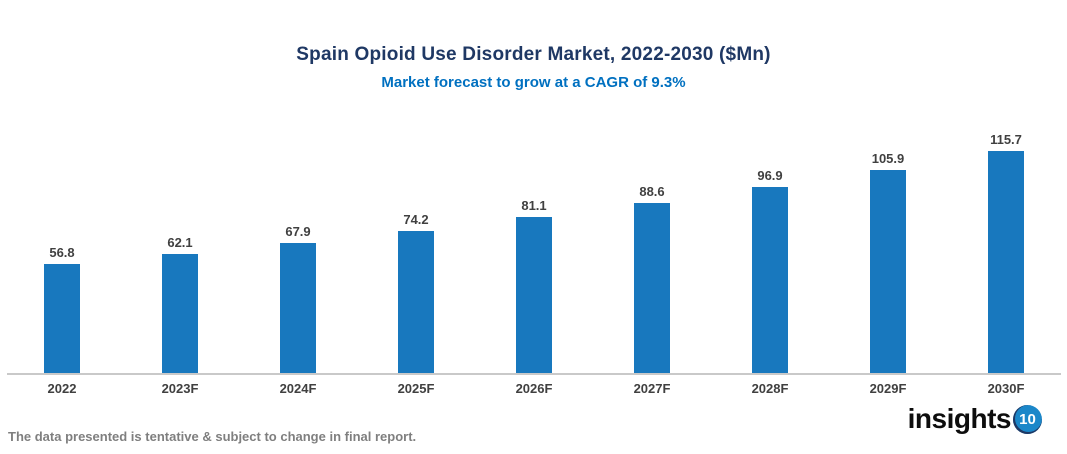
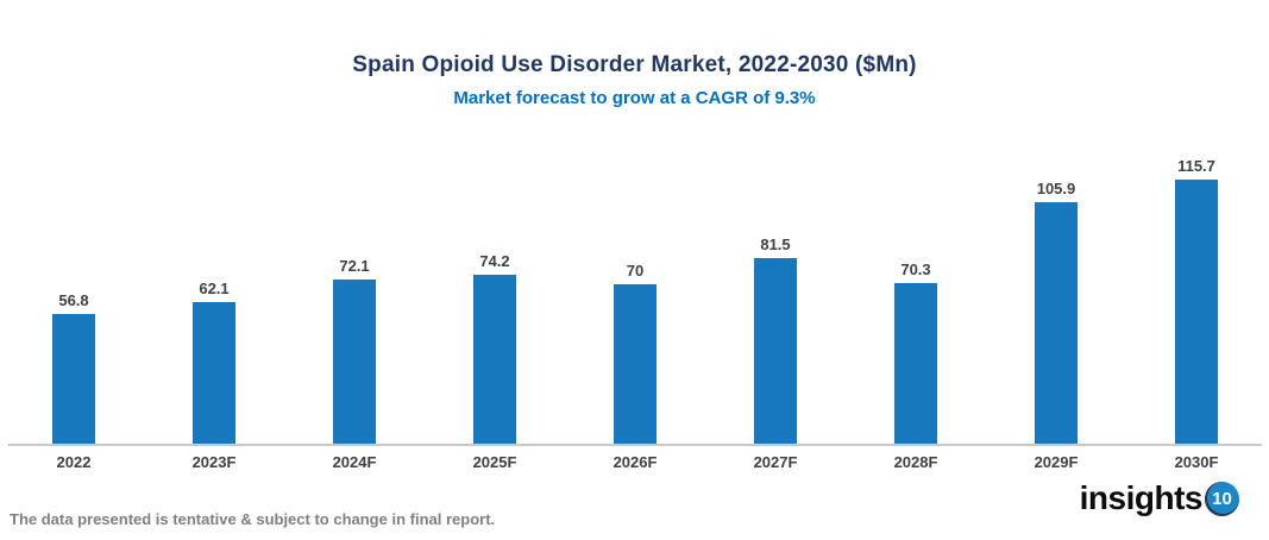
2024F: 67.9 -> 72.1
2026F: 81.1 -> 70
2027F: 88.6 -> 81.5
2028F: 96.9 -> 70.3
